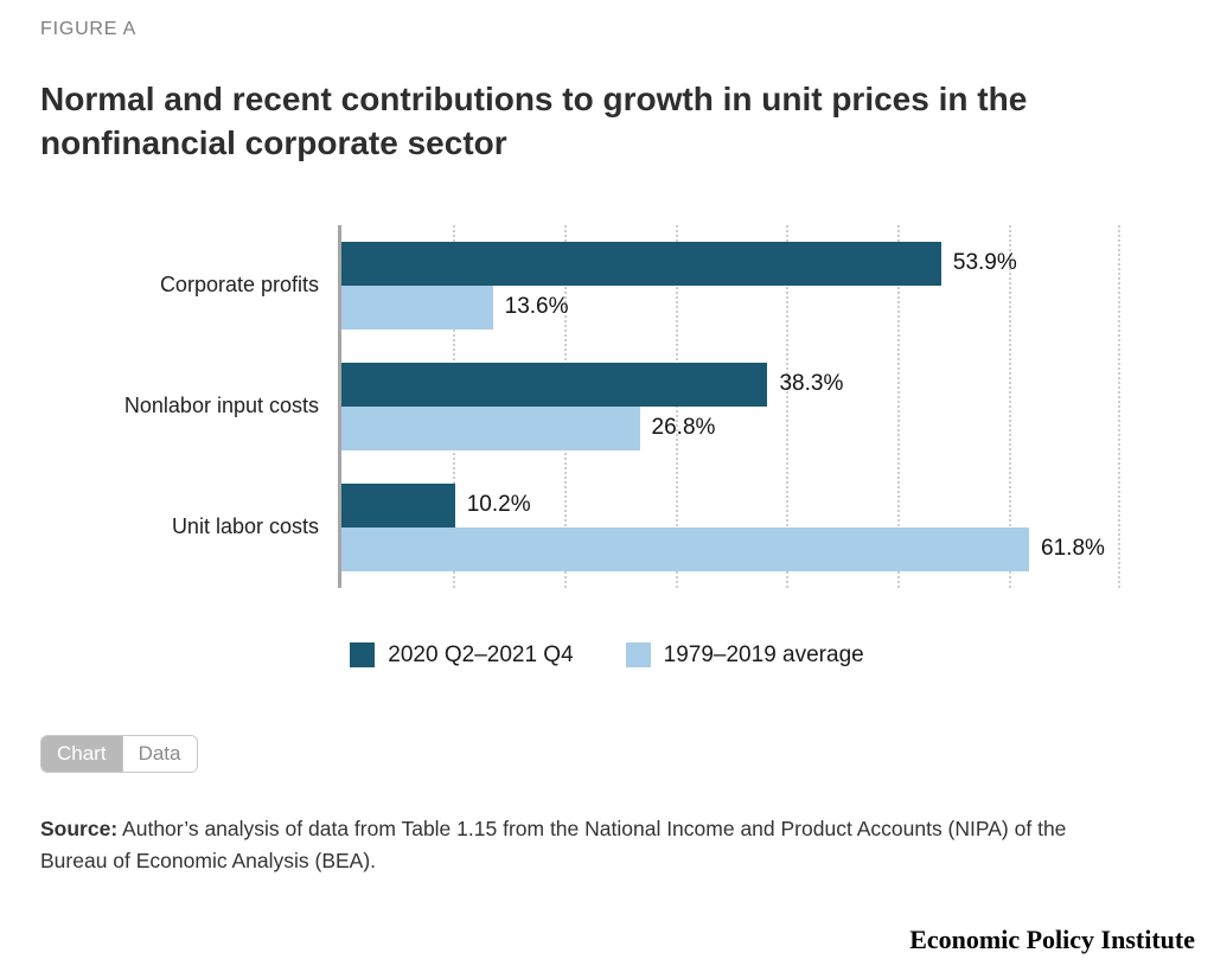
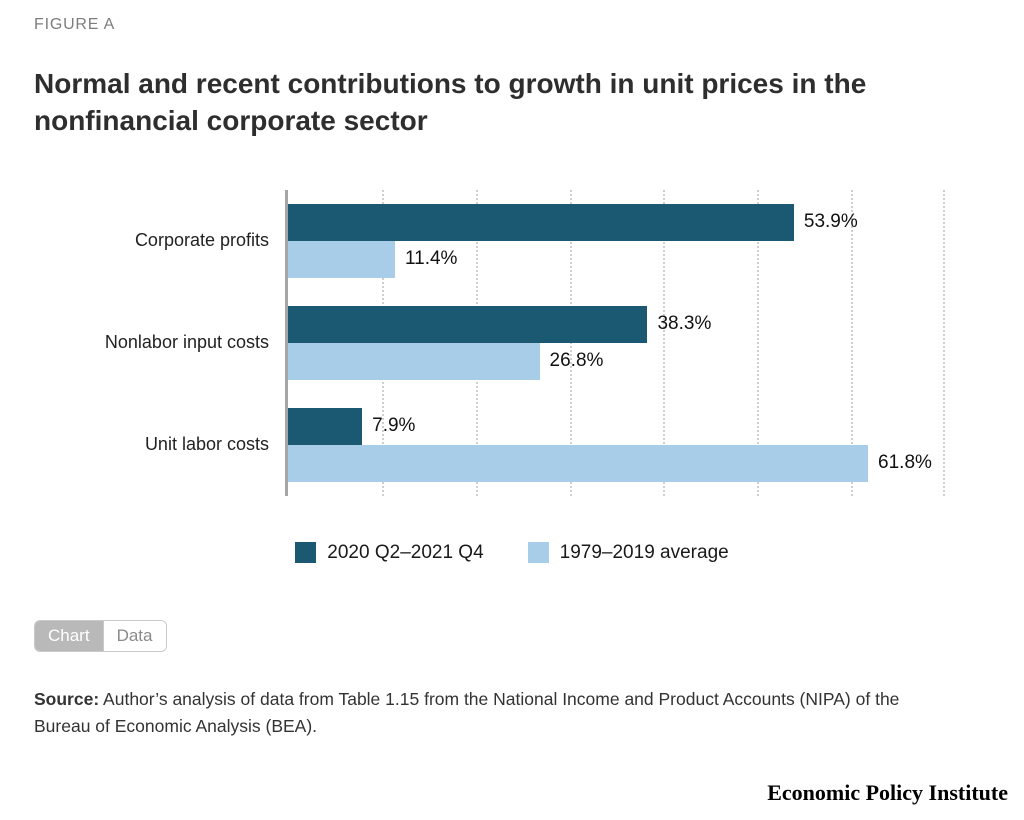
1979–2019 average/Corporate profits: 13.6% -> 11.4%
2020 Q2–2021 Q4/Unit labor costs: 10.2% -> 7.9%
